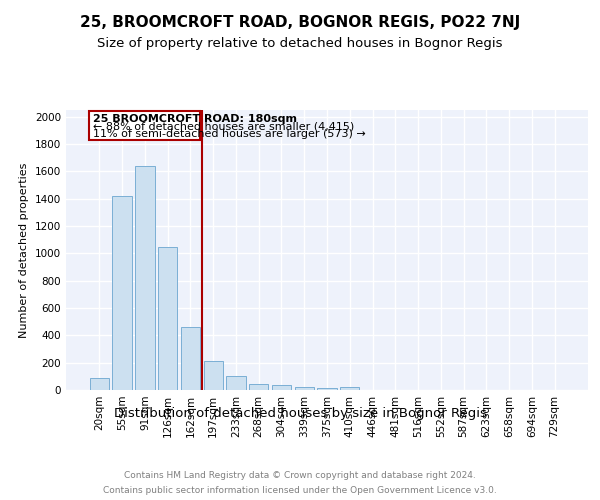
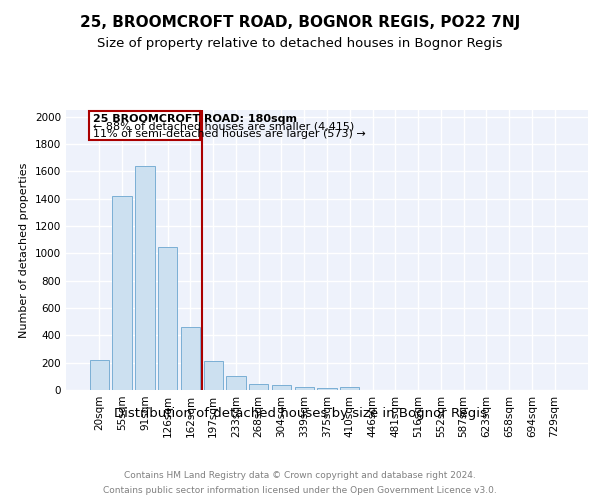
20sqm: 80 -> 220
